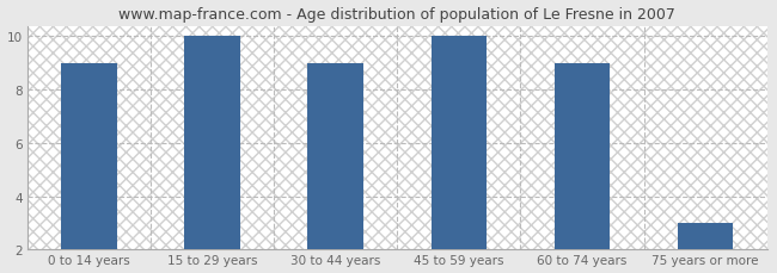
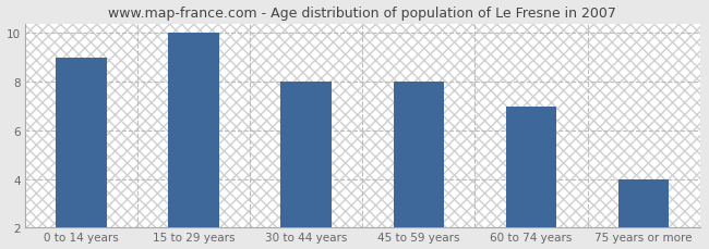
30 to 44 years: 9 -> 8
45 to 59 years: 10 -> 8
60 to 74 years: 9 -> 7
75 years or more: 3 -> 4
